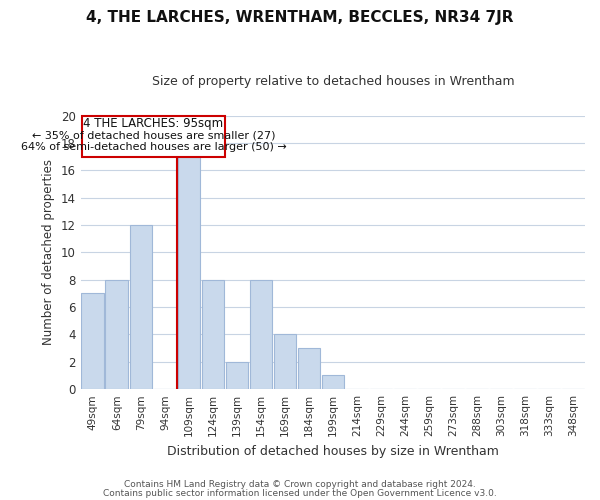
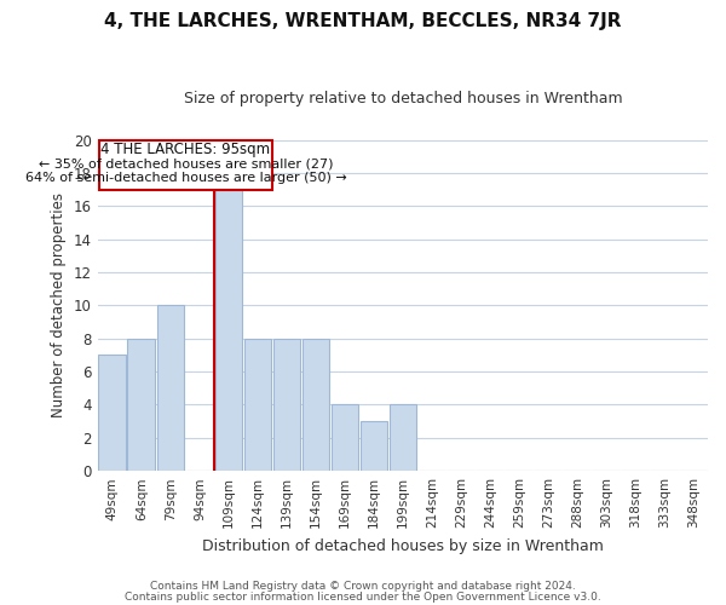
79sqm: 12 -> 10
139sqm: 2 -> 8
199sqm: 1 -> 4
